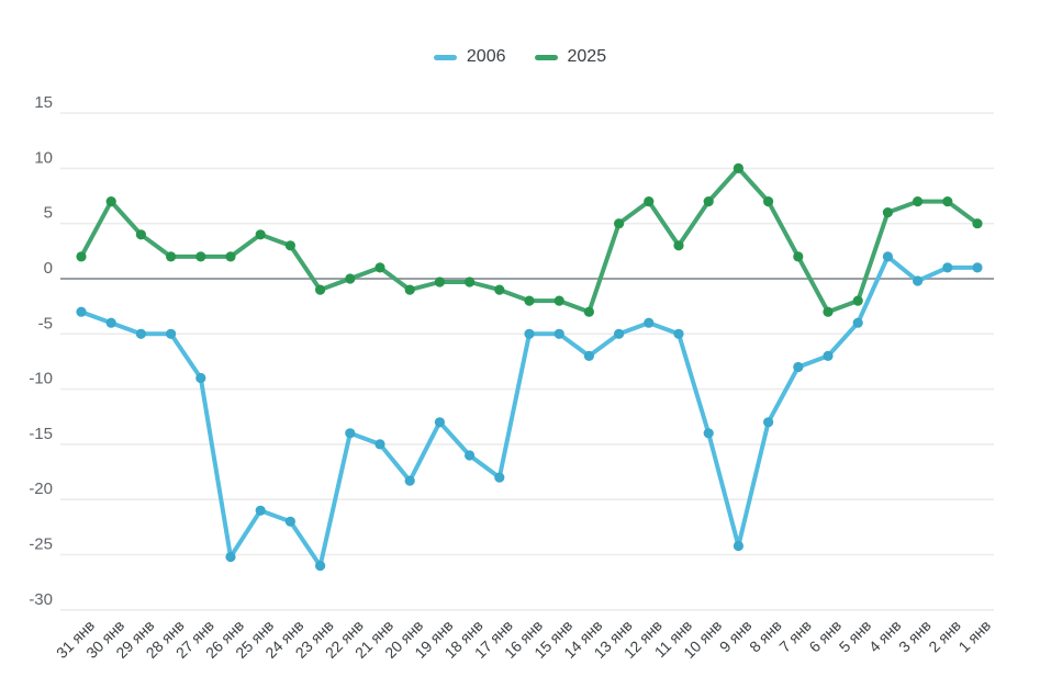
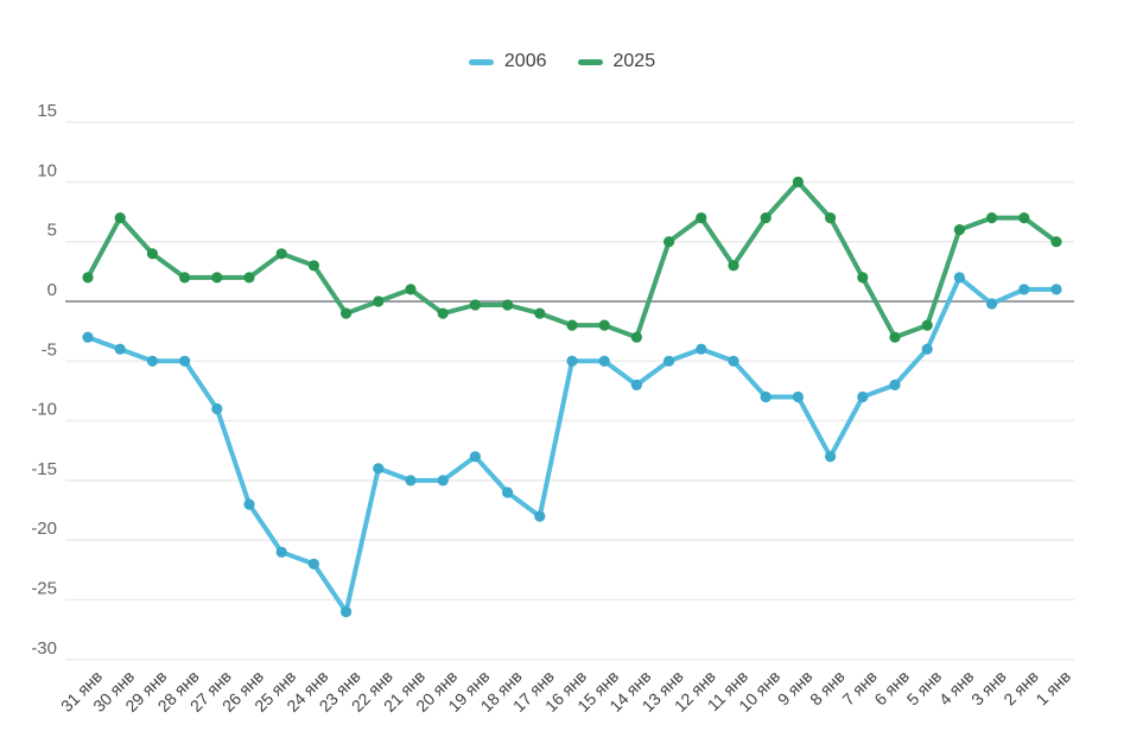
2006/26 янв: -25.2 -> -17.0
2006/20 янв: -18.3 -> -15.0
2006/10 янв: -14.0 -> -8.0
2006/9 янв: -24.2 -> -8.0
